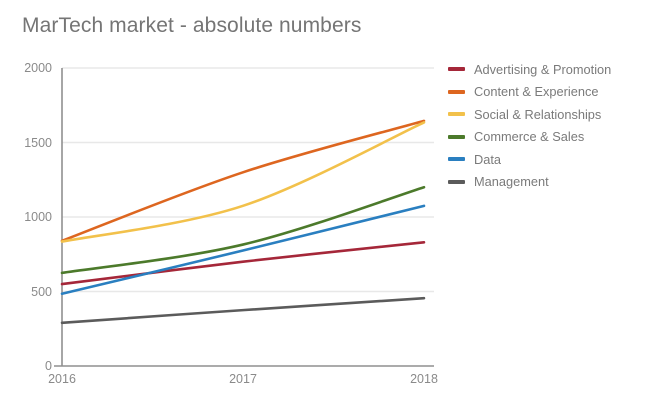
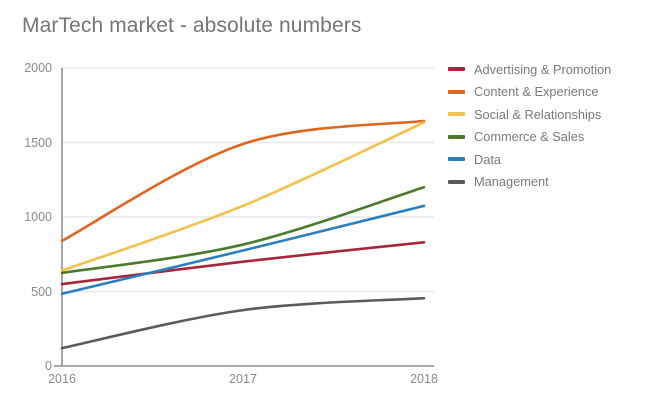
Social & Relationships/2016: 840 -> 640
Management/2016: 290 -> 120
Content & Experience/2017: 1300 -> 1490
